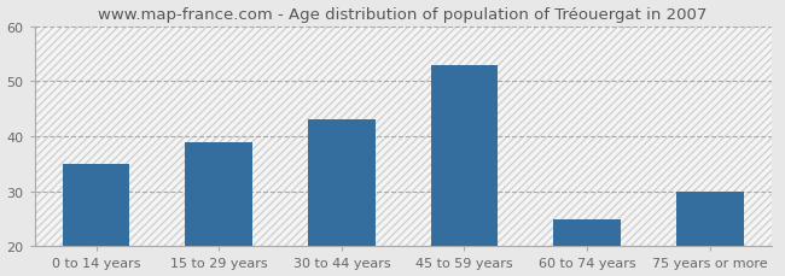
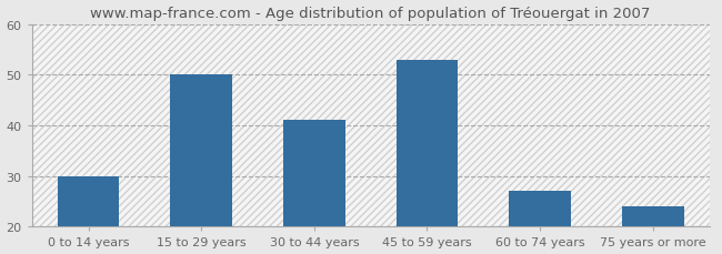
0 to 14 years: 35 -> 30
15 to 29 years: 39 -> 50
30 to 44 years: 43 -> 41
60 to 74 years: 25 -> 27
75 years or more: 30 -> 24
